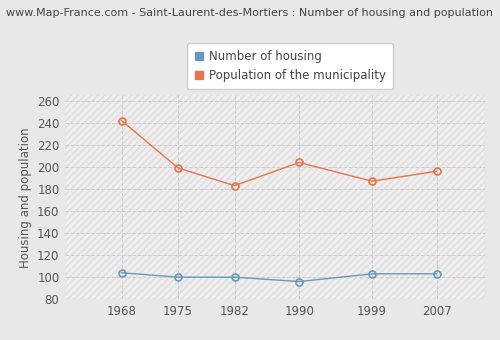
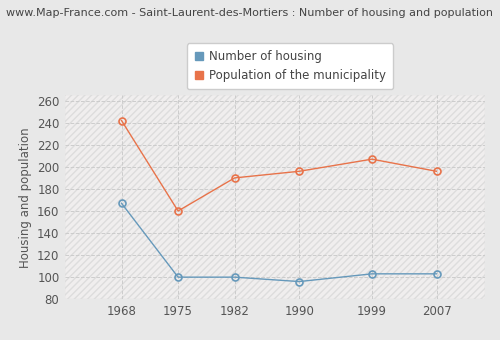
Number of housing/1968: 104 -> 167
Population of the municipality/1975: 199 -> 160
Population of the municipality/1982: 183 -> 190
Population of the municipality/1990: 204 -> 196
Population of the municipality/1999: 187 -> 207
